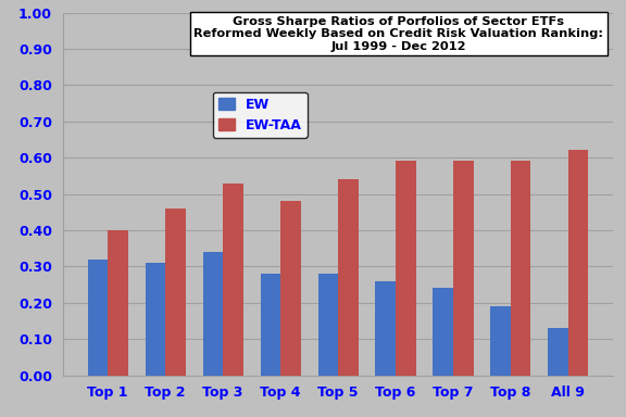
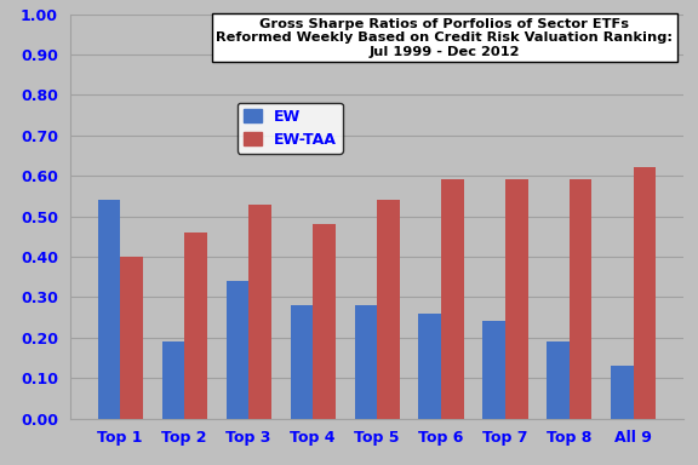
EW/Top 1: 0.32 -> 0.54
EW/Top 2: 0.31 -> 0.19
